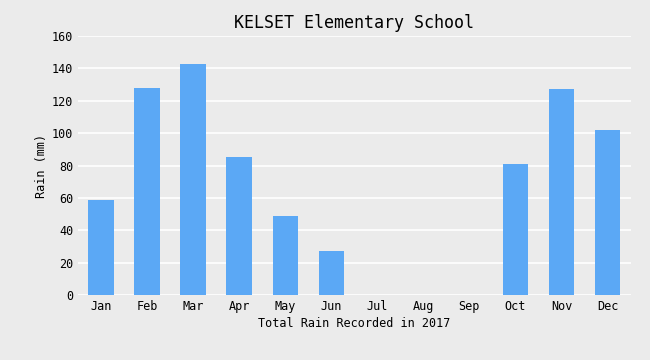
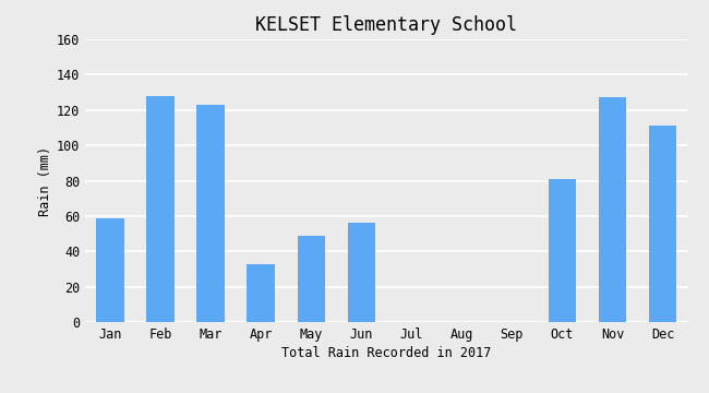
Mar: 143 -> 123
Apr: 85 -> 33
Jun: 27 -> 56
Dec: 102 -> 111
